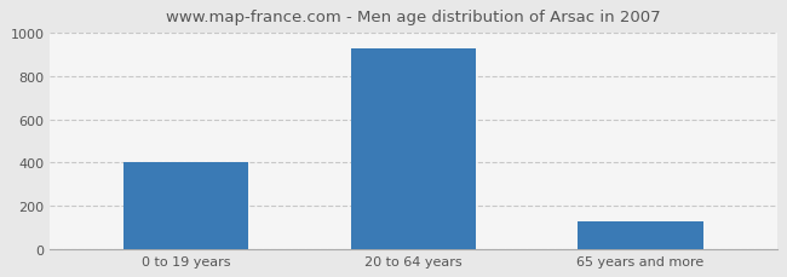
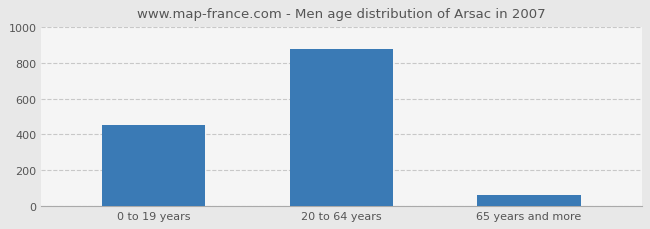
0 to 19 years: 400 -> 450
20 to 64 years: 930 -> 880
65 years and more: 130 -> 60
